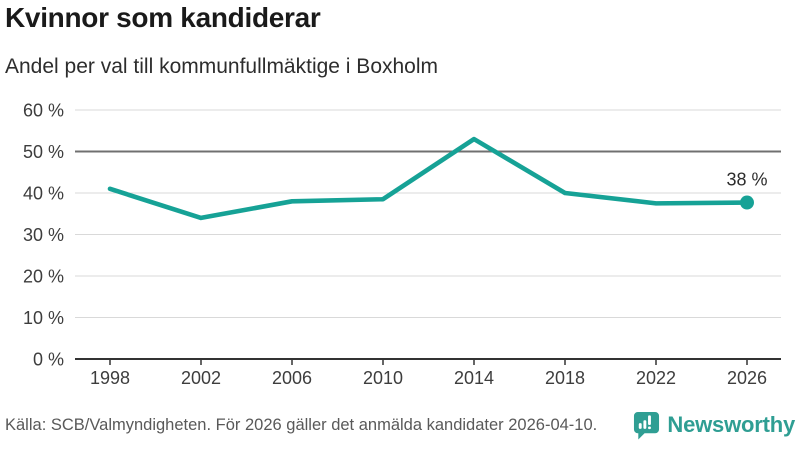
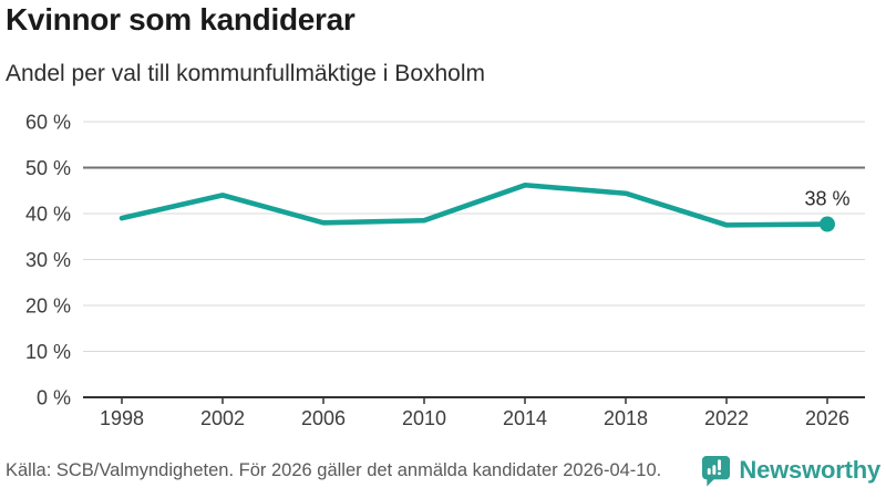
1998: 41% -> 39%
2002: 34% -> 44%
2014: 53% -> 46%
2018: 40% -> 44%
